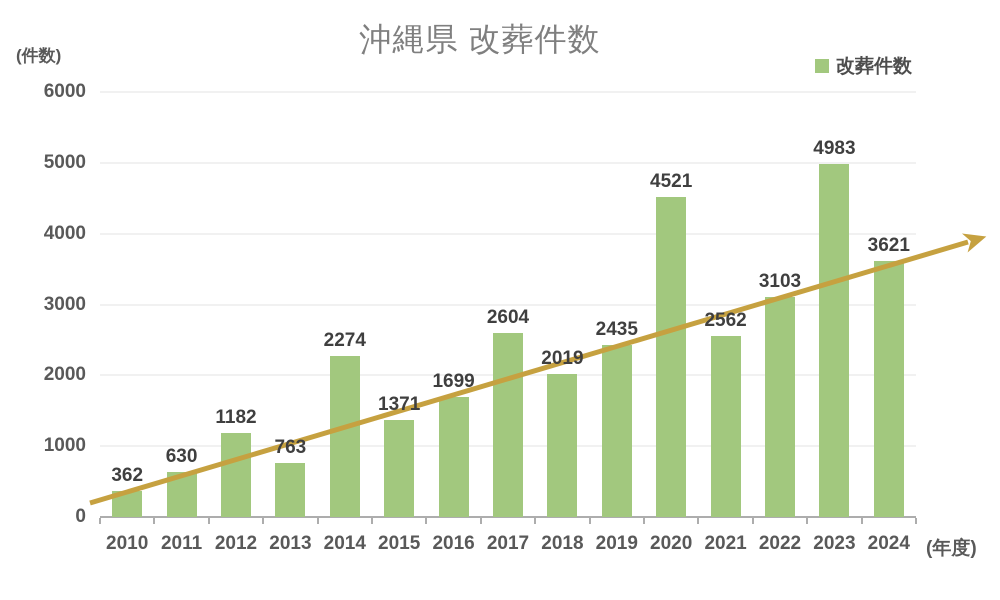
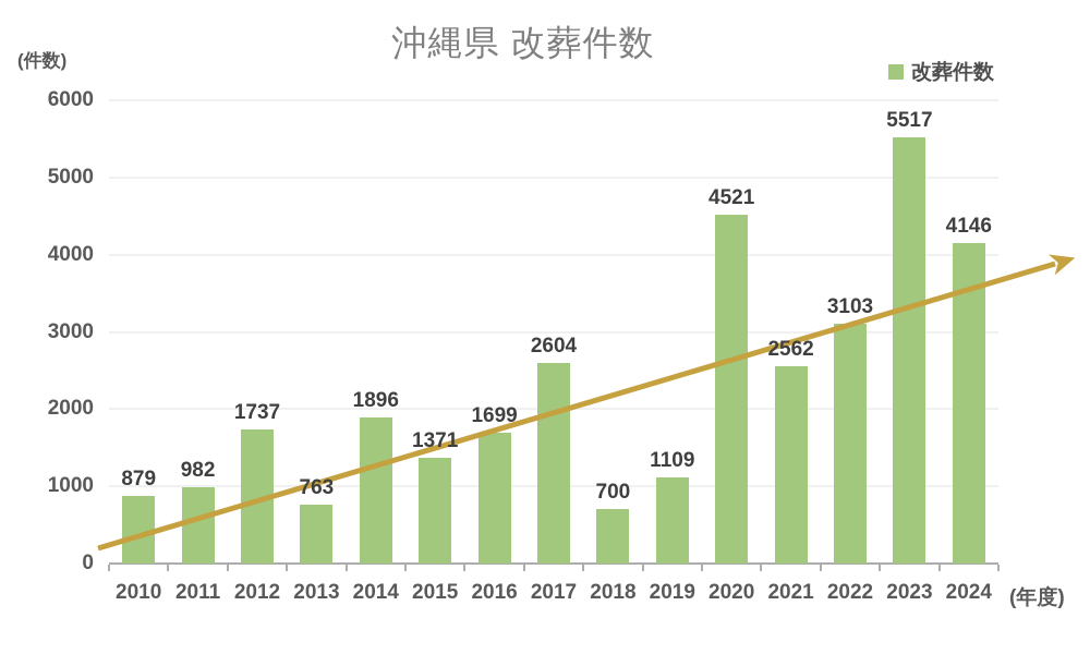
2010: 362 -> 879
2011: 630 -> 982
2012: 1182 -> 1737
2014: 2274 -> 1896
2018: 2019 -> 700
2019: 2435 -> 1109
2023: 4983 -> 5517
2024: 3621 -> 4146
